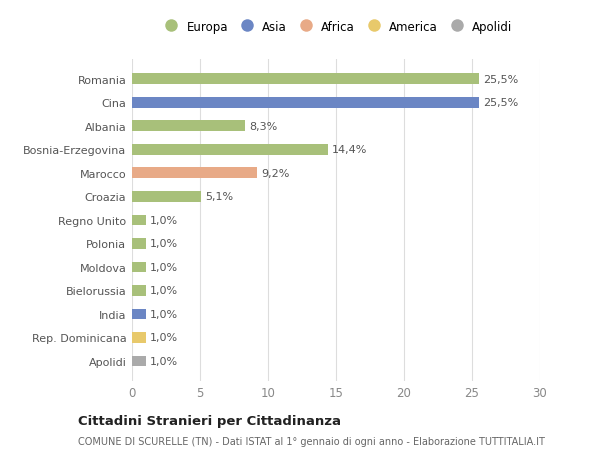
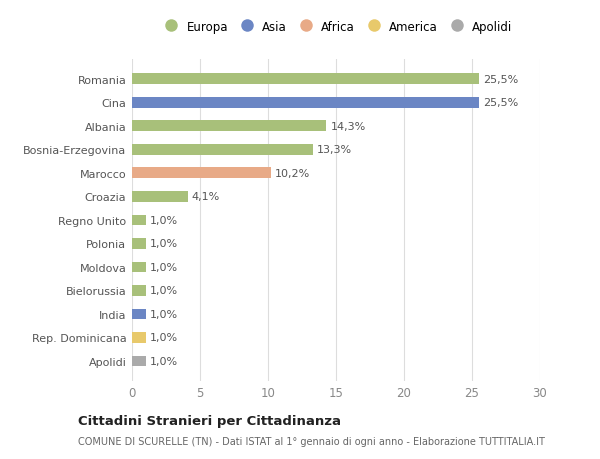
Albania: 8,3% -> 14,3%
Bosnia-Erzegovina: 14,4% -> 13,3%
Marocco: 9,2% -> 10,2%
Croazia: 5,1% -> 4,1%
